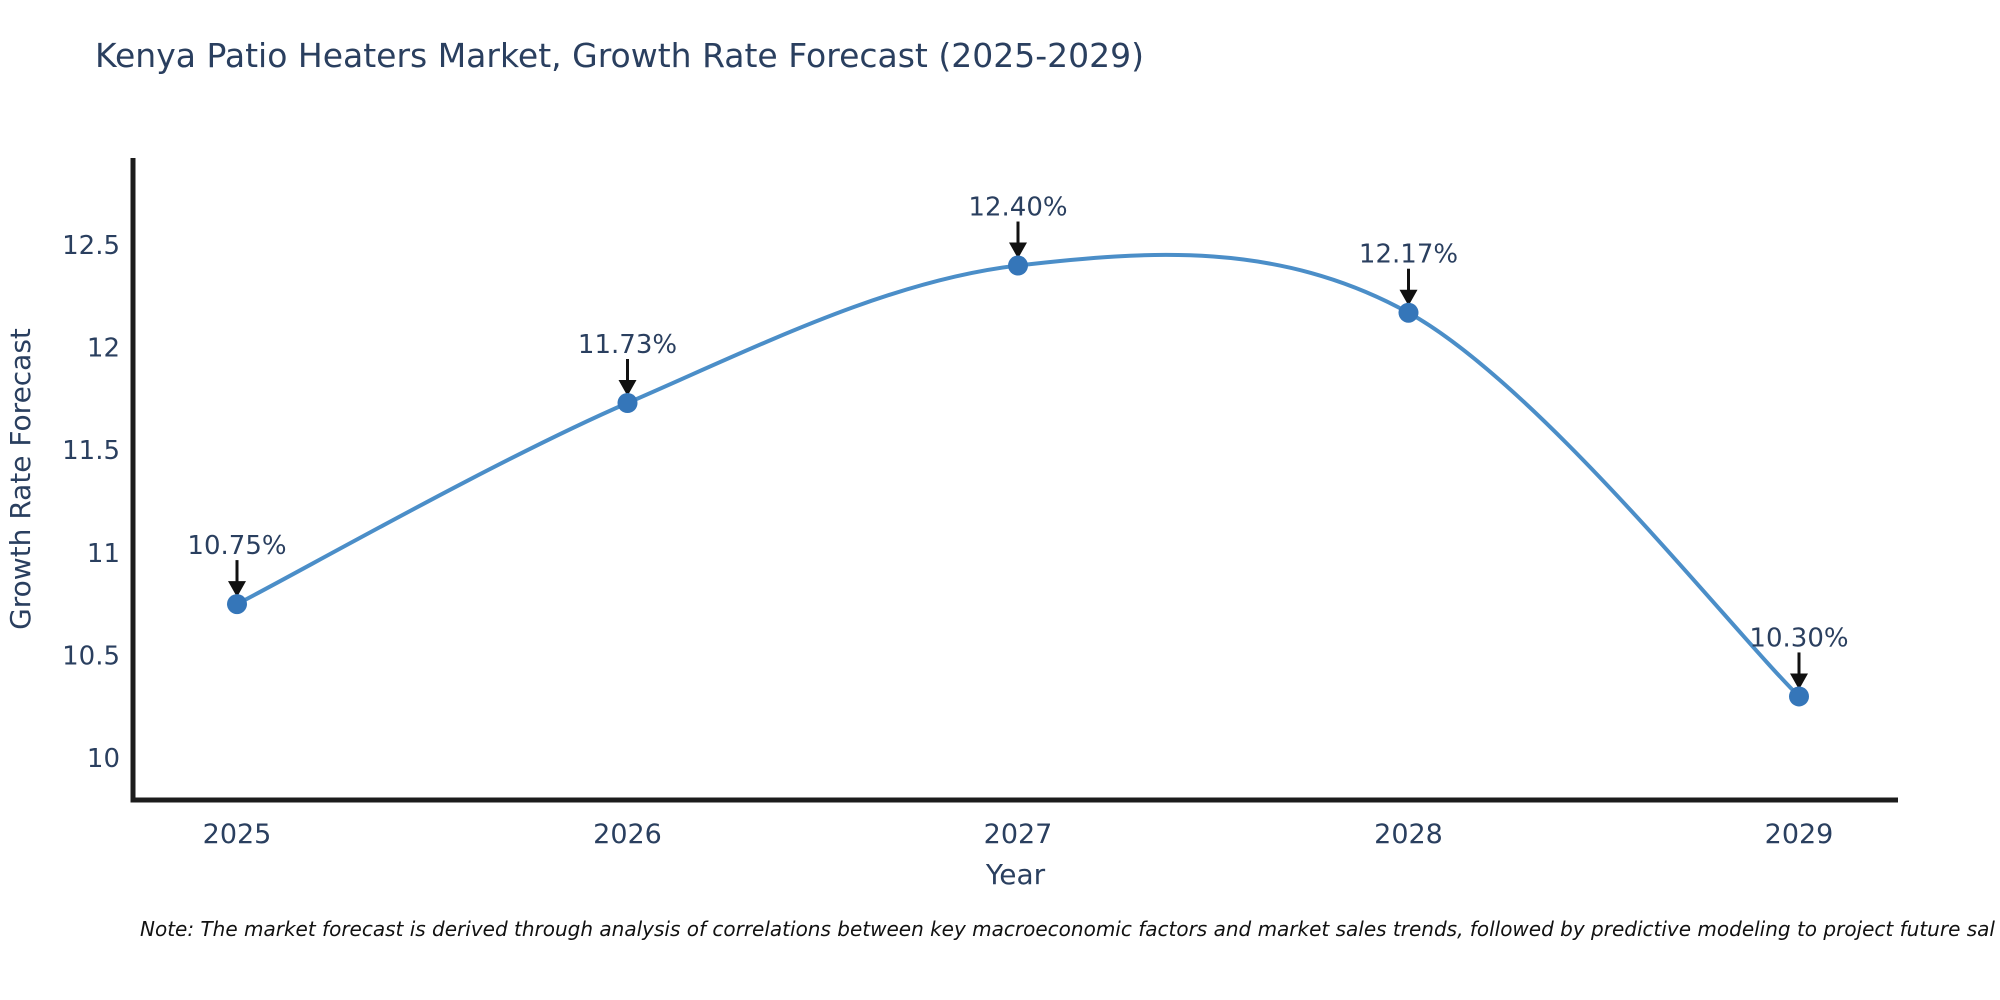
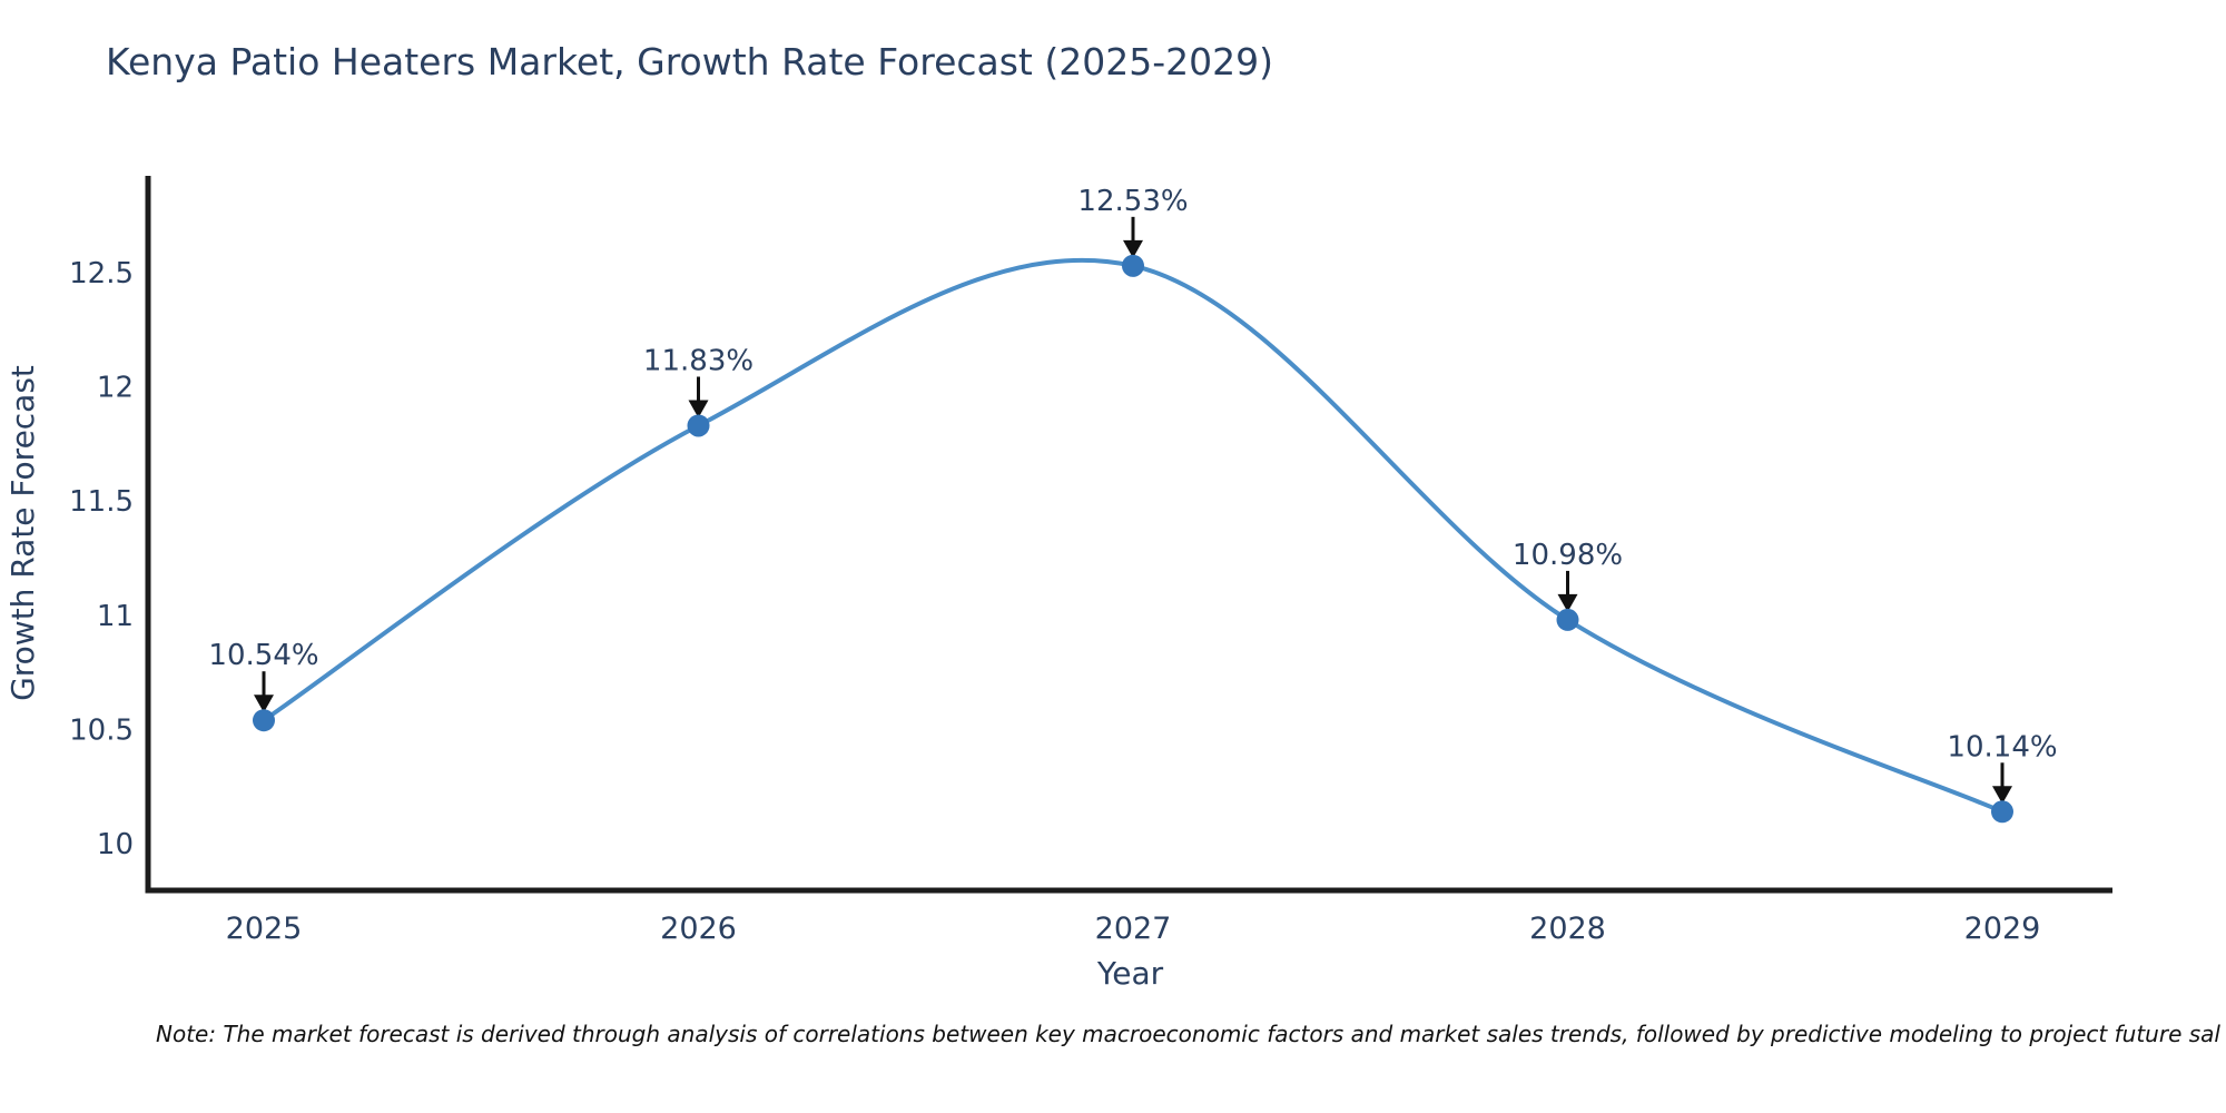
2025: 10.75% -> 10.54%
2026: 11.73% -> 11.83%
2027: 12.40% -> 12.53%
2028: 12.17% -> 10.98%
2029: 10.30% -> 10.14%
